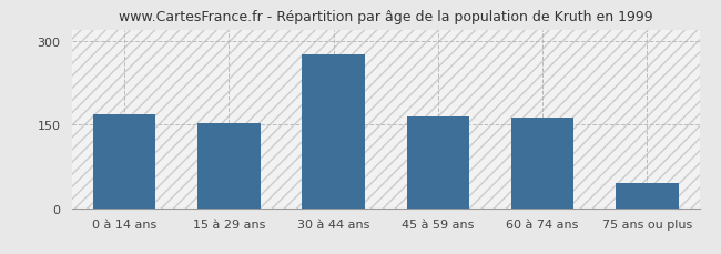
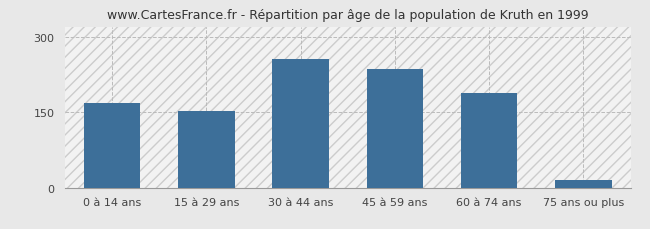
30 à 44 ans: 275 -> 256
45 à 59 ans: 165 -> 236
60 à 74 ans: 162 -> 188
75 ans ou plus: 45 -> 16
